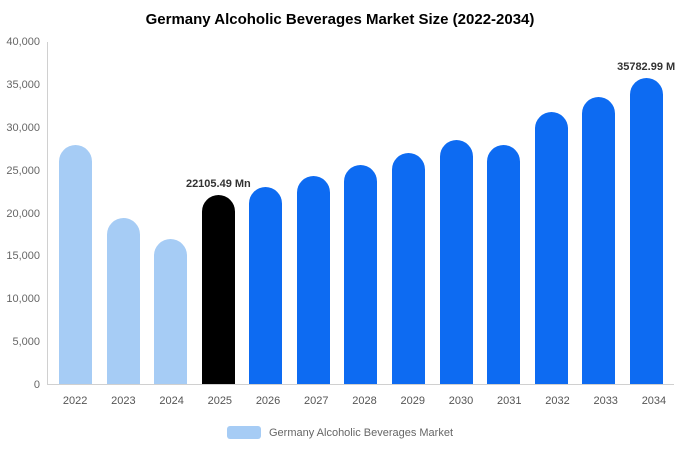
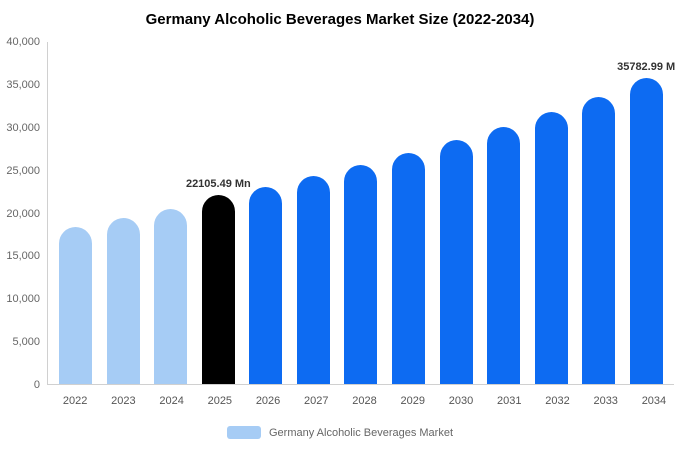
2022: 28000 -> 18000
2024: 17000 -> 20000
2031: 28000 -> 30000
